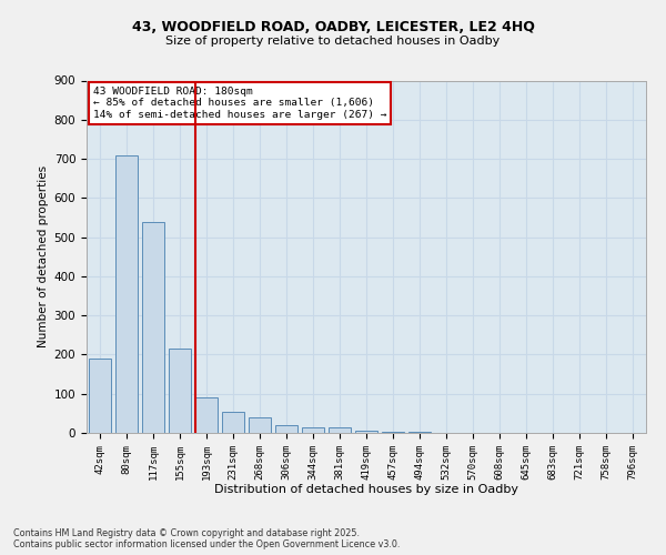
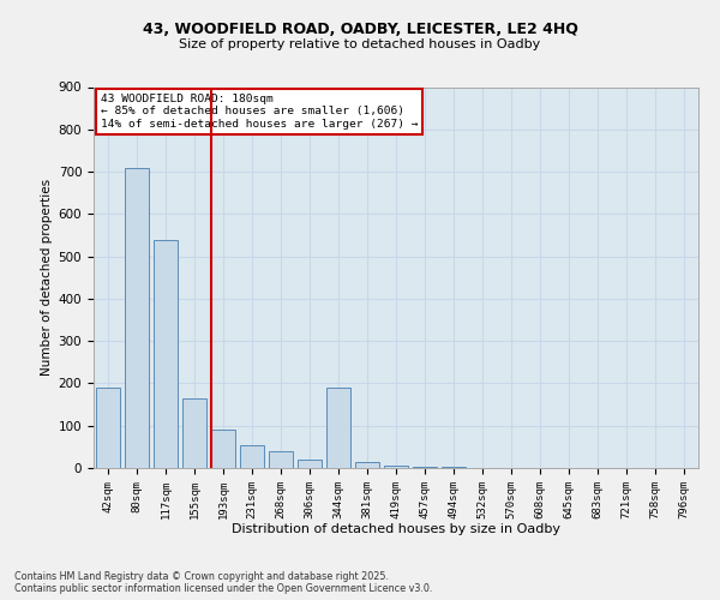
155sqm: 215 -> 165
344sqm: 15 -> 190
